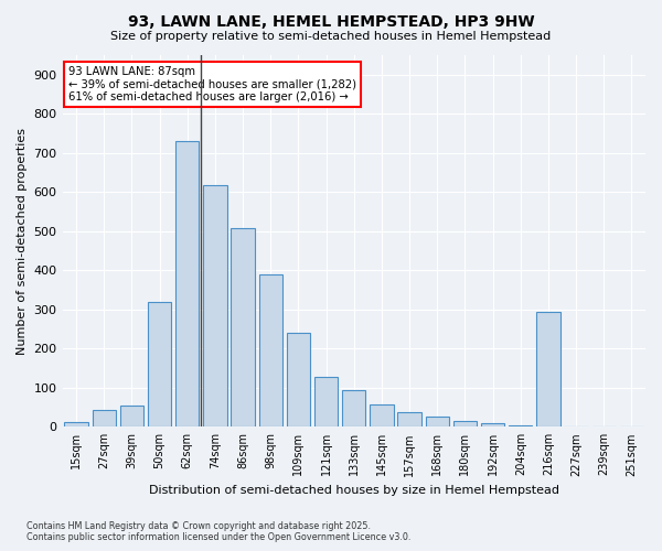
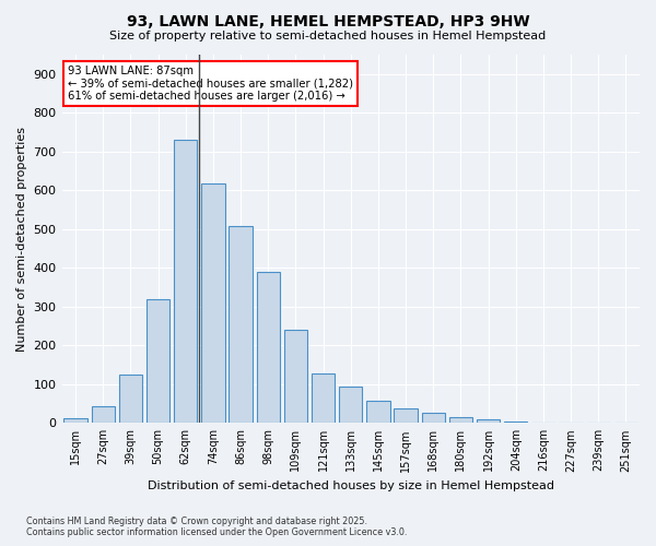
39sqm: 55 -> 125
216sqm: 295 -> 2
